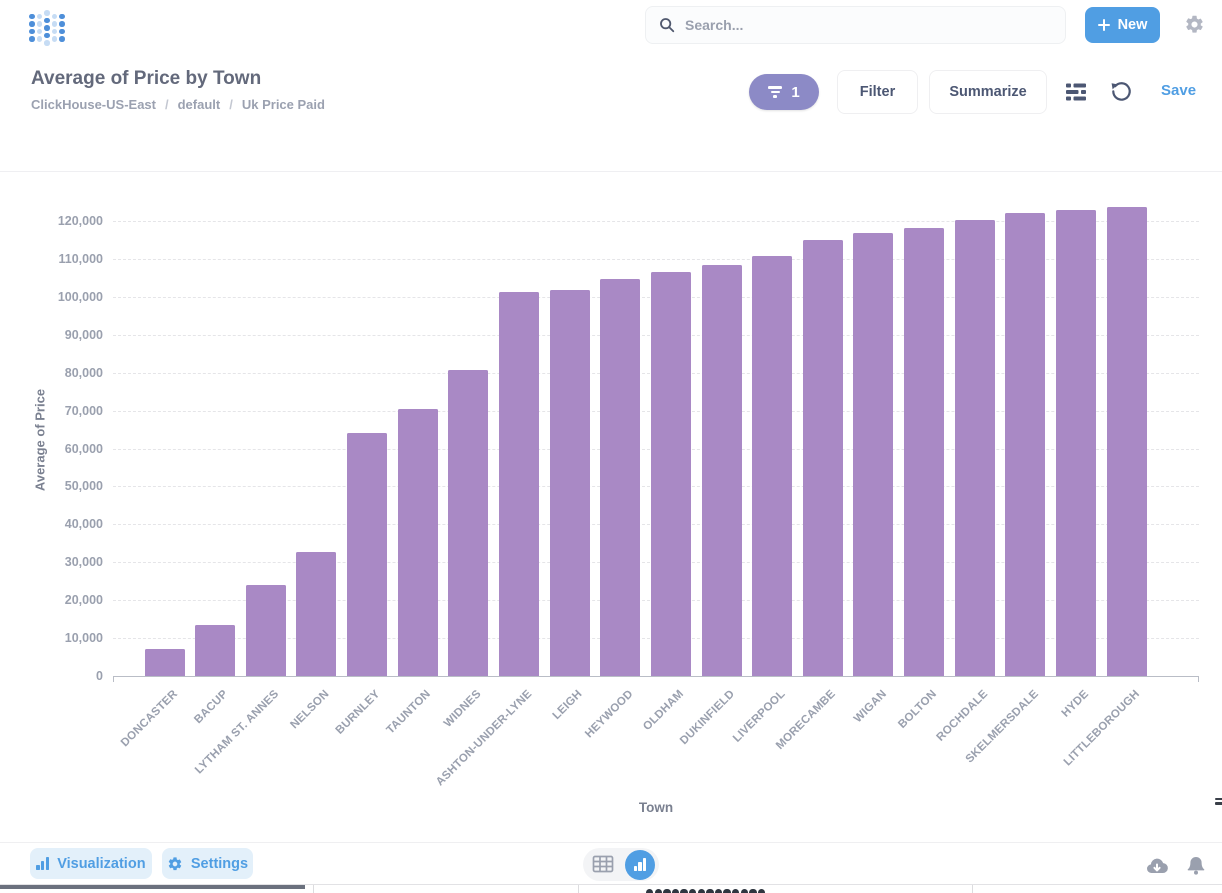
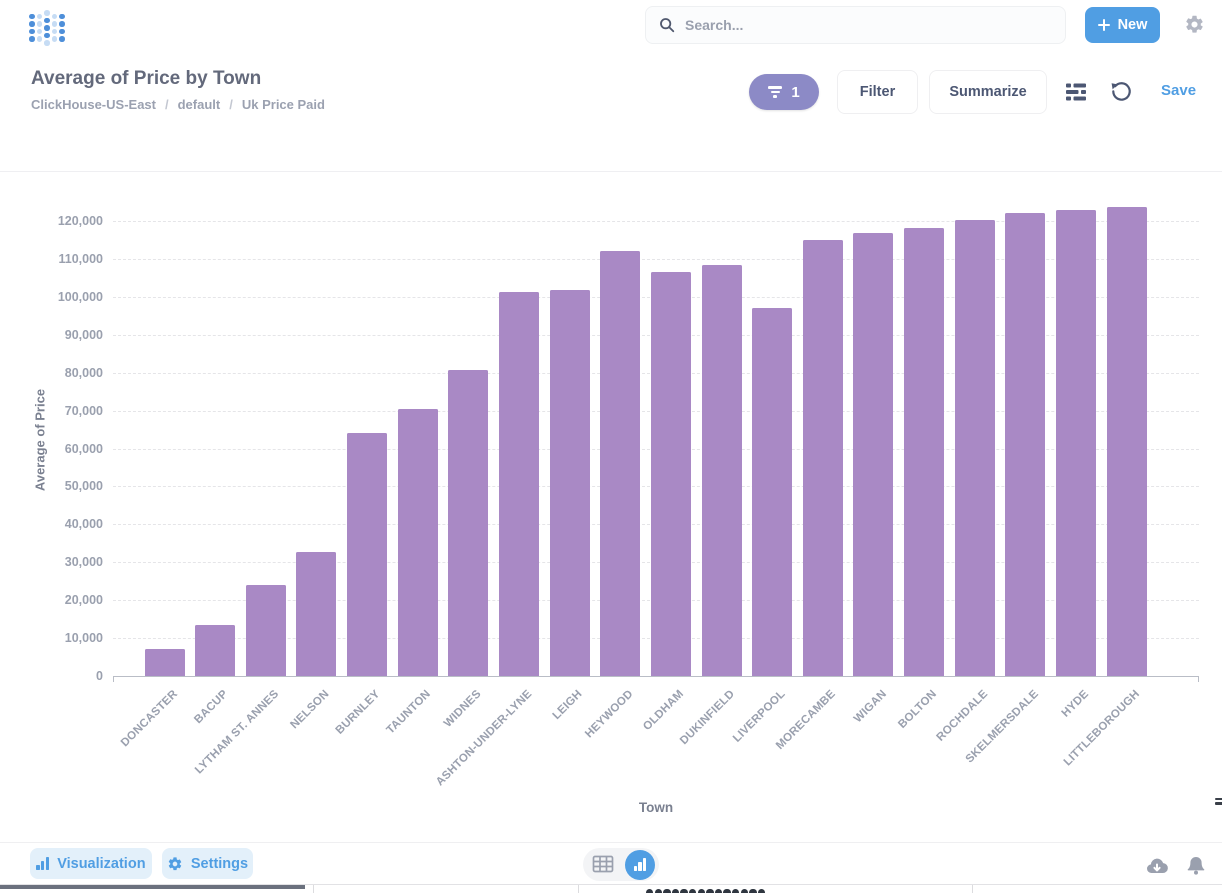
HEYWOOD: 105000 -> 112000
LIVERPOOL: 111000 -> 97000
